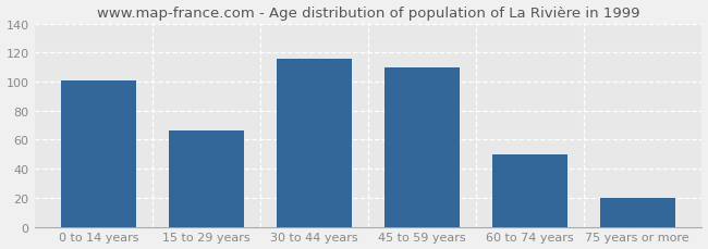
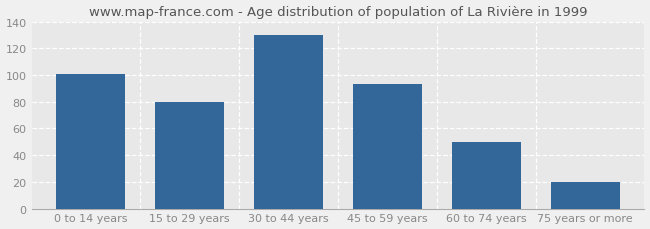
15 to 29 years: 66 -> 80
30 to 44 years: 116 -> 130
45 to 59 years: 110 -> 93
